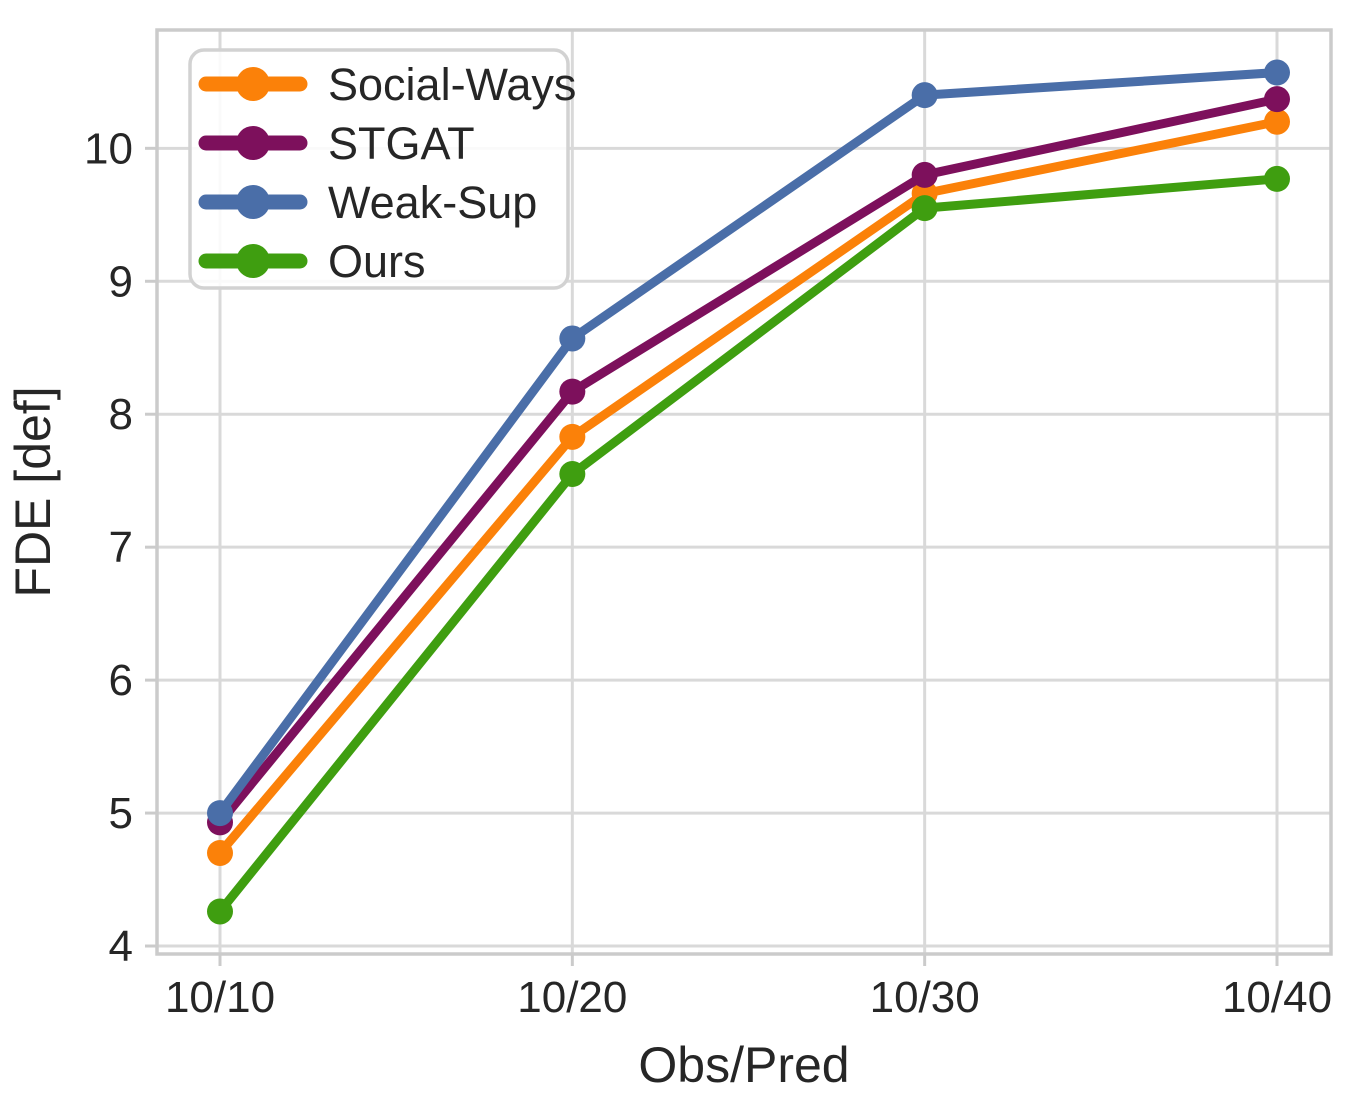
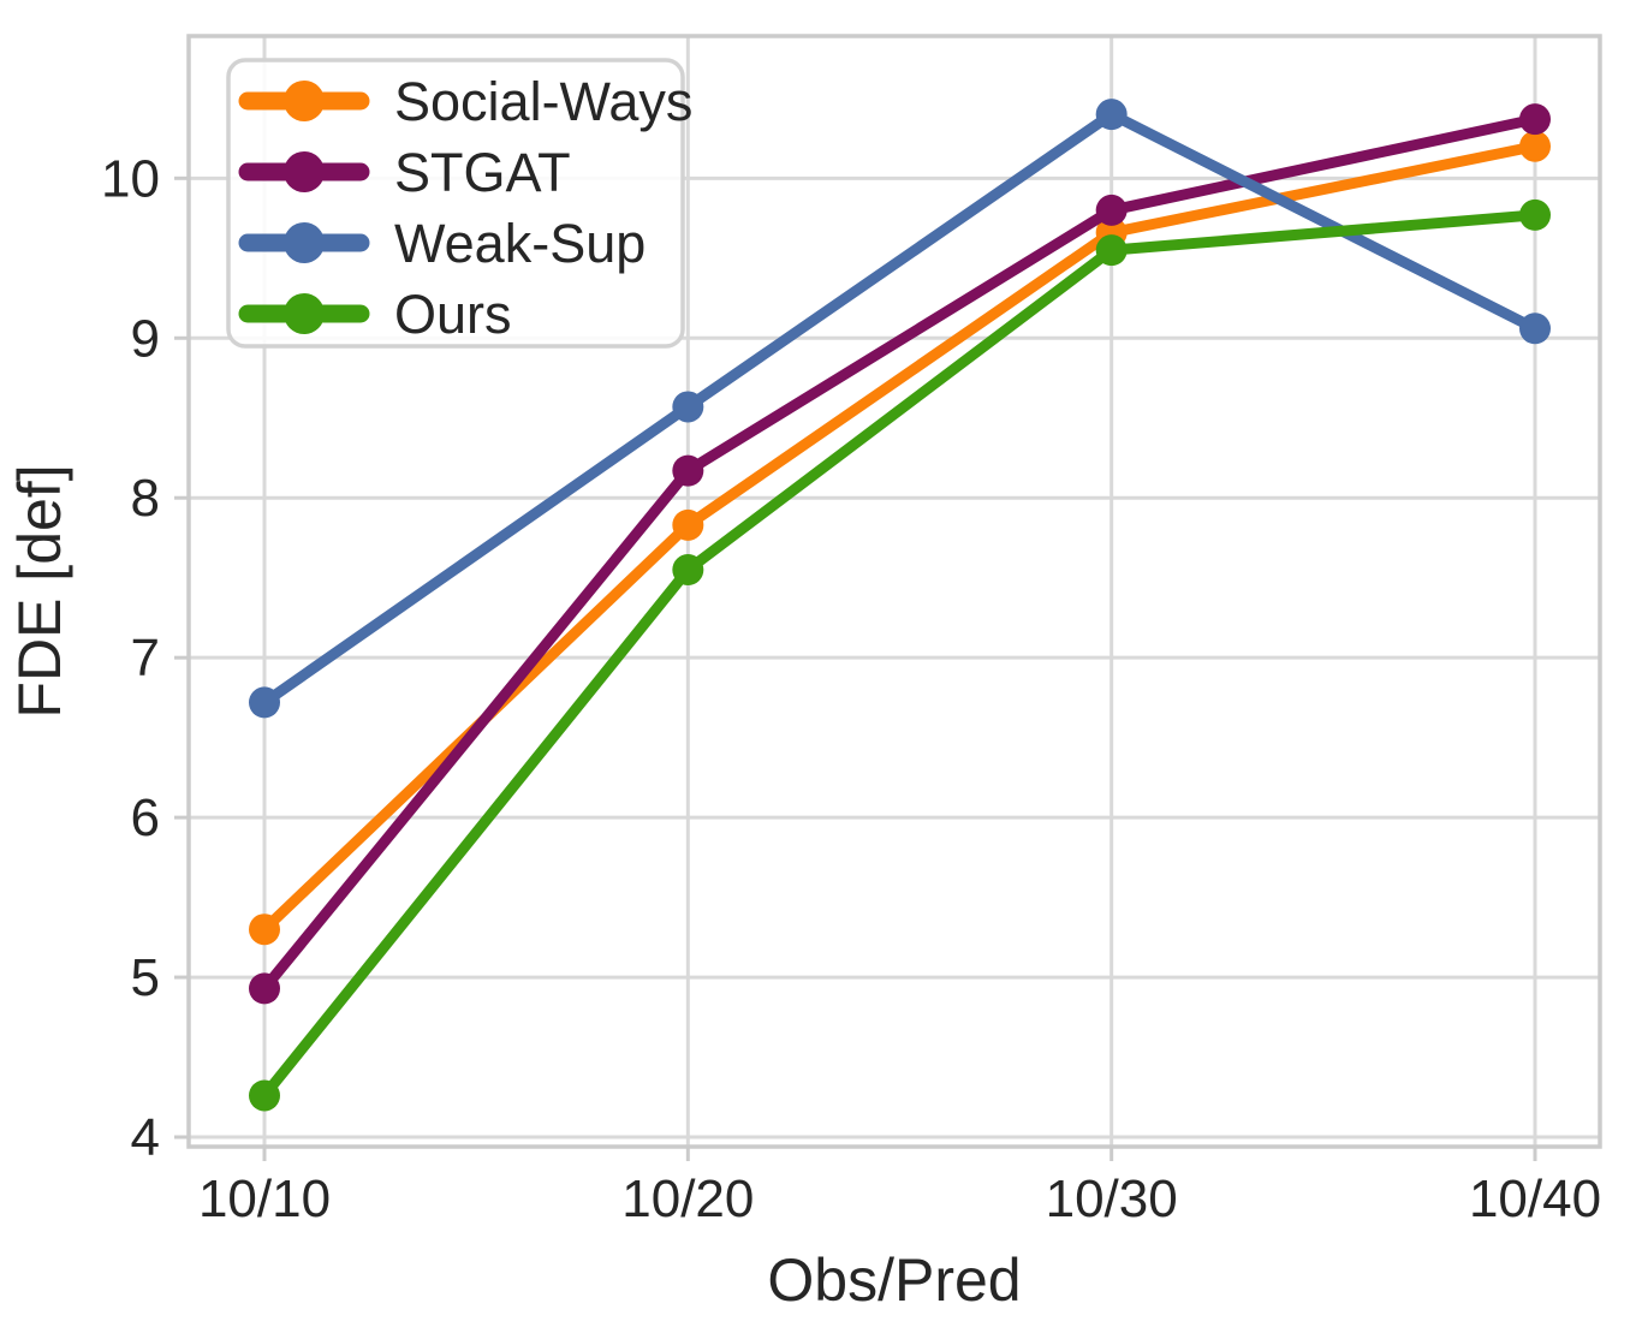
Social-Ways/10/10: 4.70 -> 5.30
Weak-Sup/10/10: 5.00 -> 6.72
Weak-Sup/10/40: 10.57 -> 9.06
